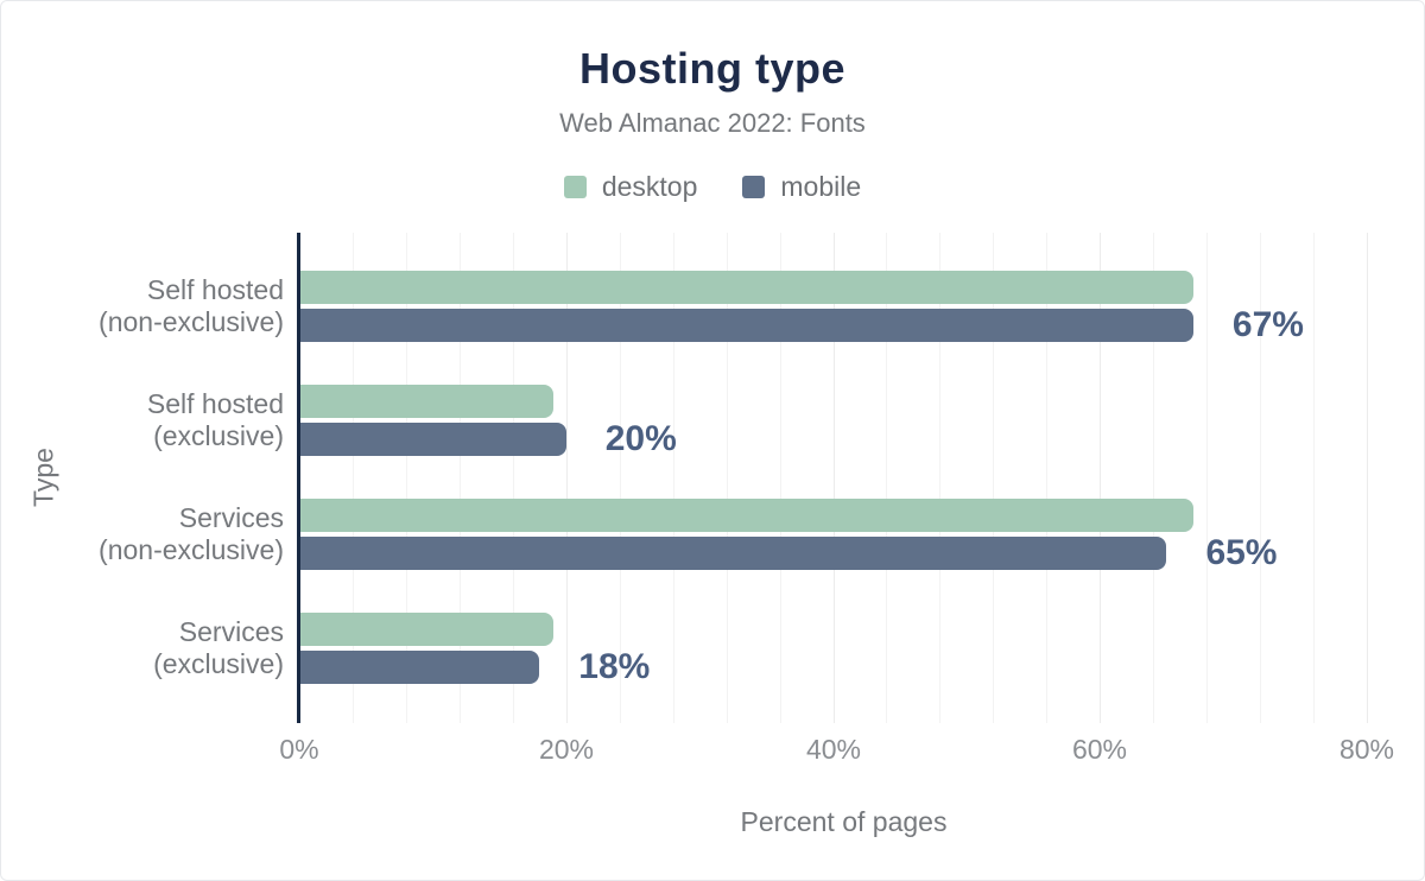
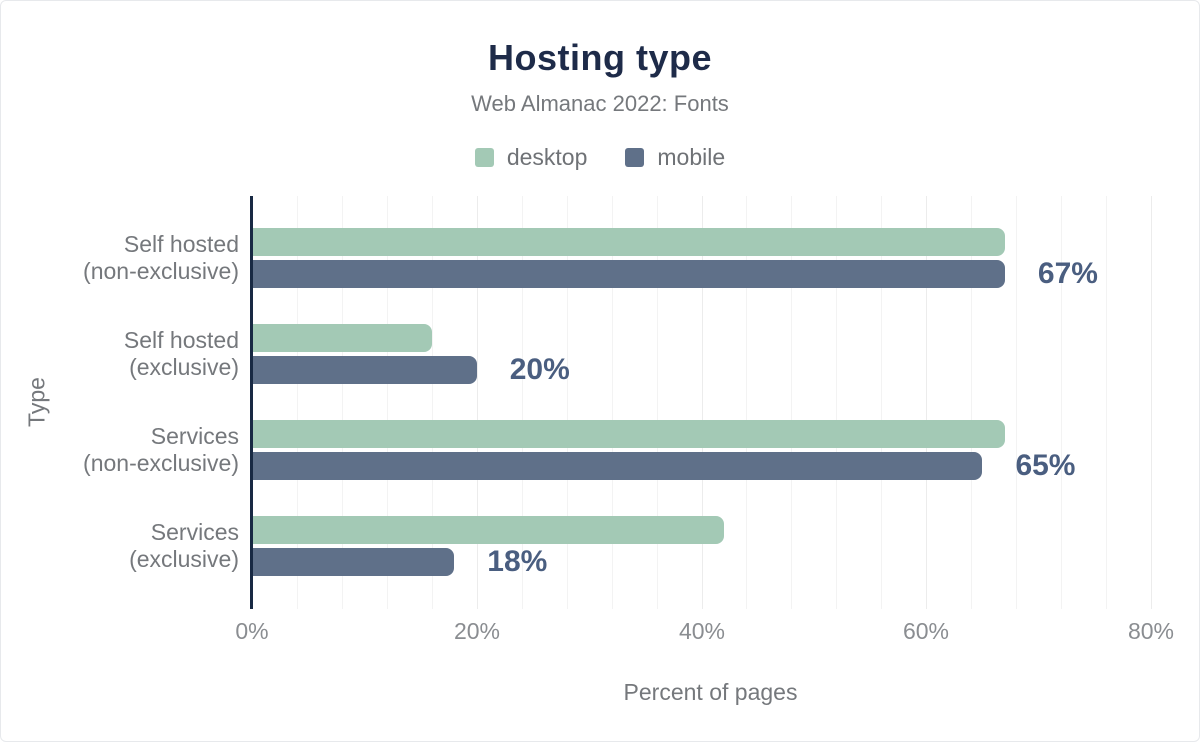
desktop/Self hosted (exclusive): 19% -> 16%
desktop/Services (exclusive): 19% -> 42%
